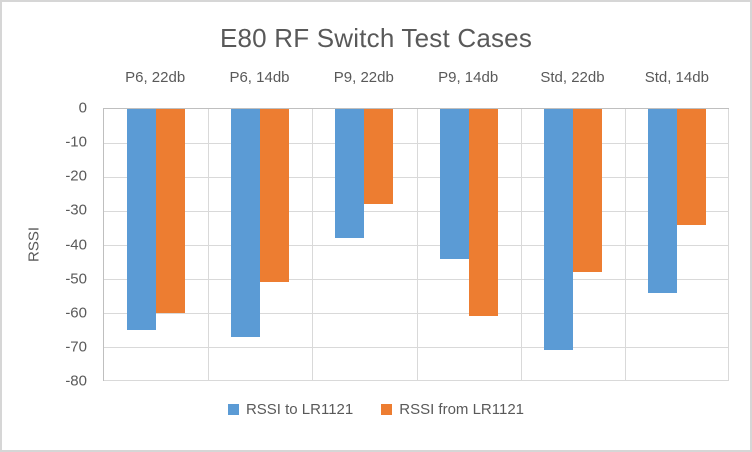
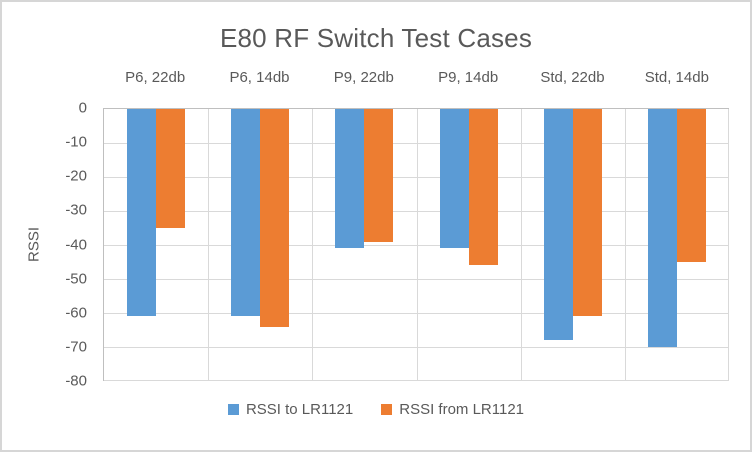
RSSI to LR1121/P6, 22db: -65 -> -61
RSSI from LR1121/P6, 22db: -60 -> -35
RSSI to LR1121/P6, 14db: -67 -> -61
RSSI from LR1121/P6, 14db: -51 -> -64
RSSI to LR1121/P9, 22db: -38 -> -41
RSSI from LR1121/P9, 22db: -28 -> -39
RSSI to LR1121/P9, 14db: -44 -> -41
RSSI from LR1121/P9, 14db: -61 -> -46
RSSI to LR1121/Std, 22db: -71 -> -68
RSSI from LR1121/Std, 22db: -48 -> -61
RSSI to LR1121/Std, 14db: -54 -> -70
RSSI from LR1121/Std, 14db: -34 -> -45
